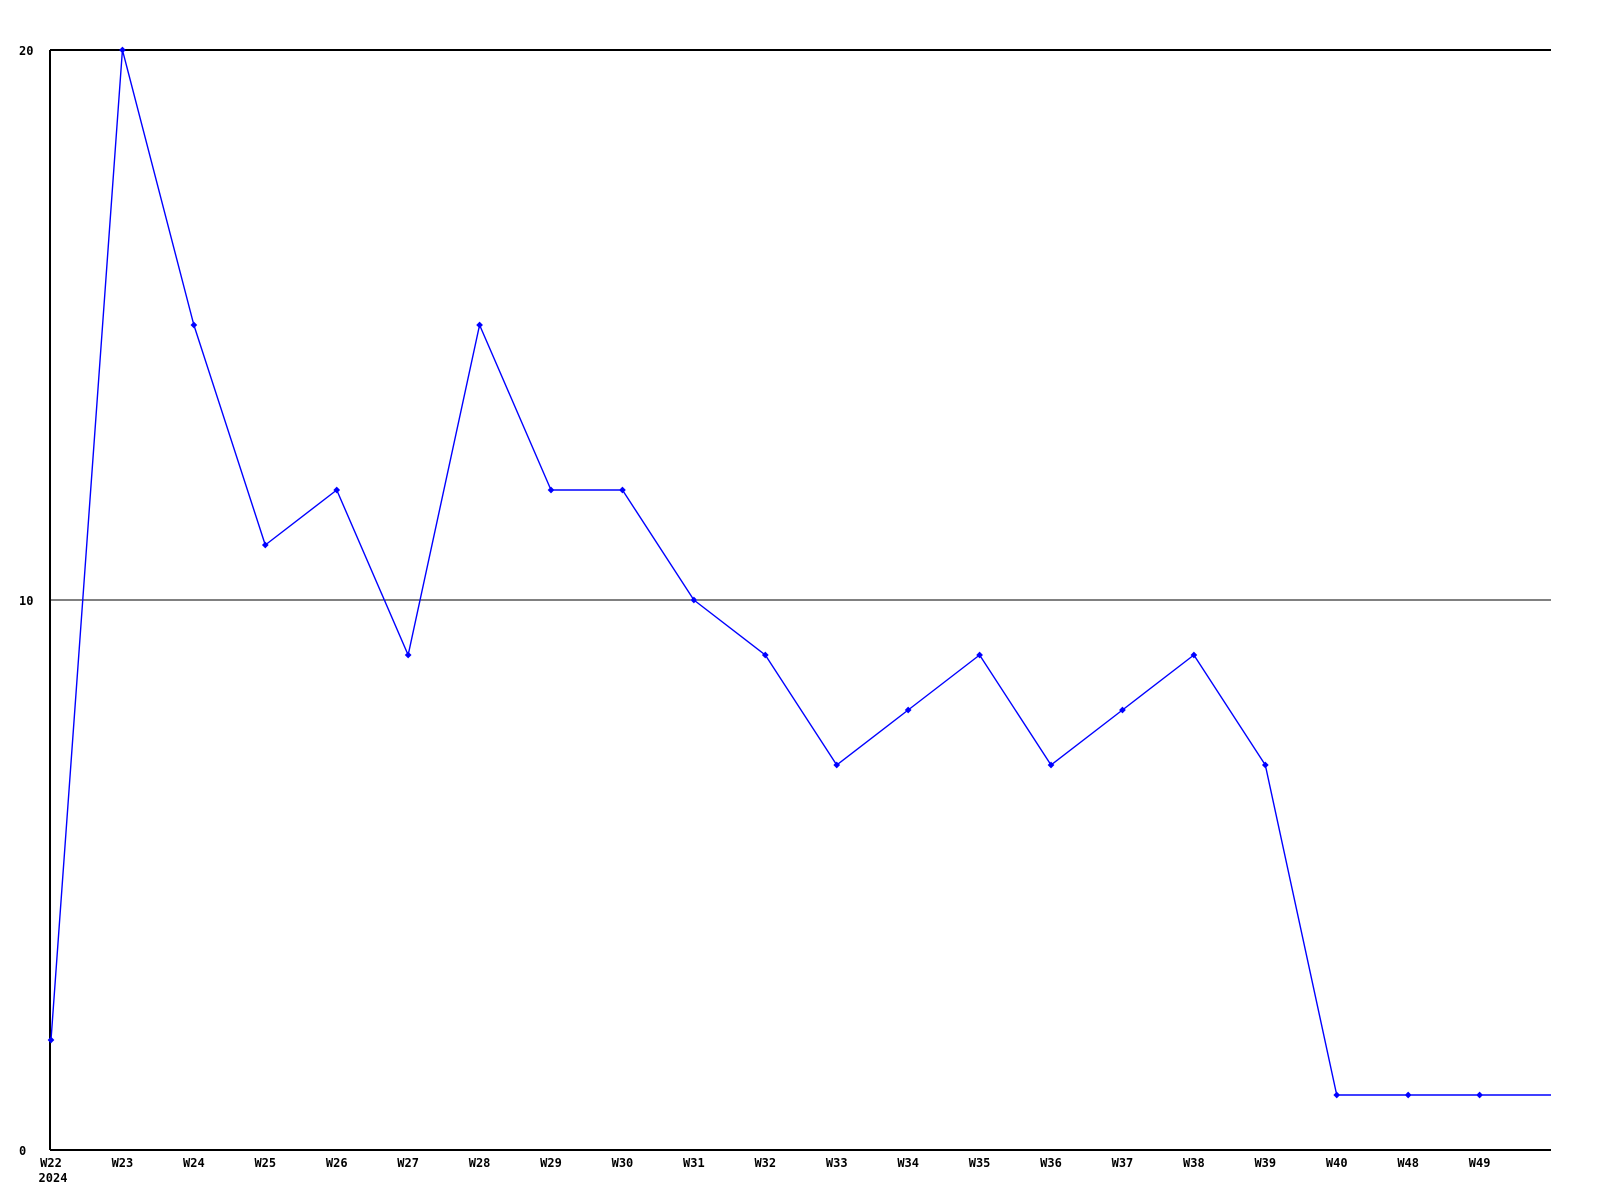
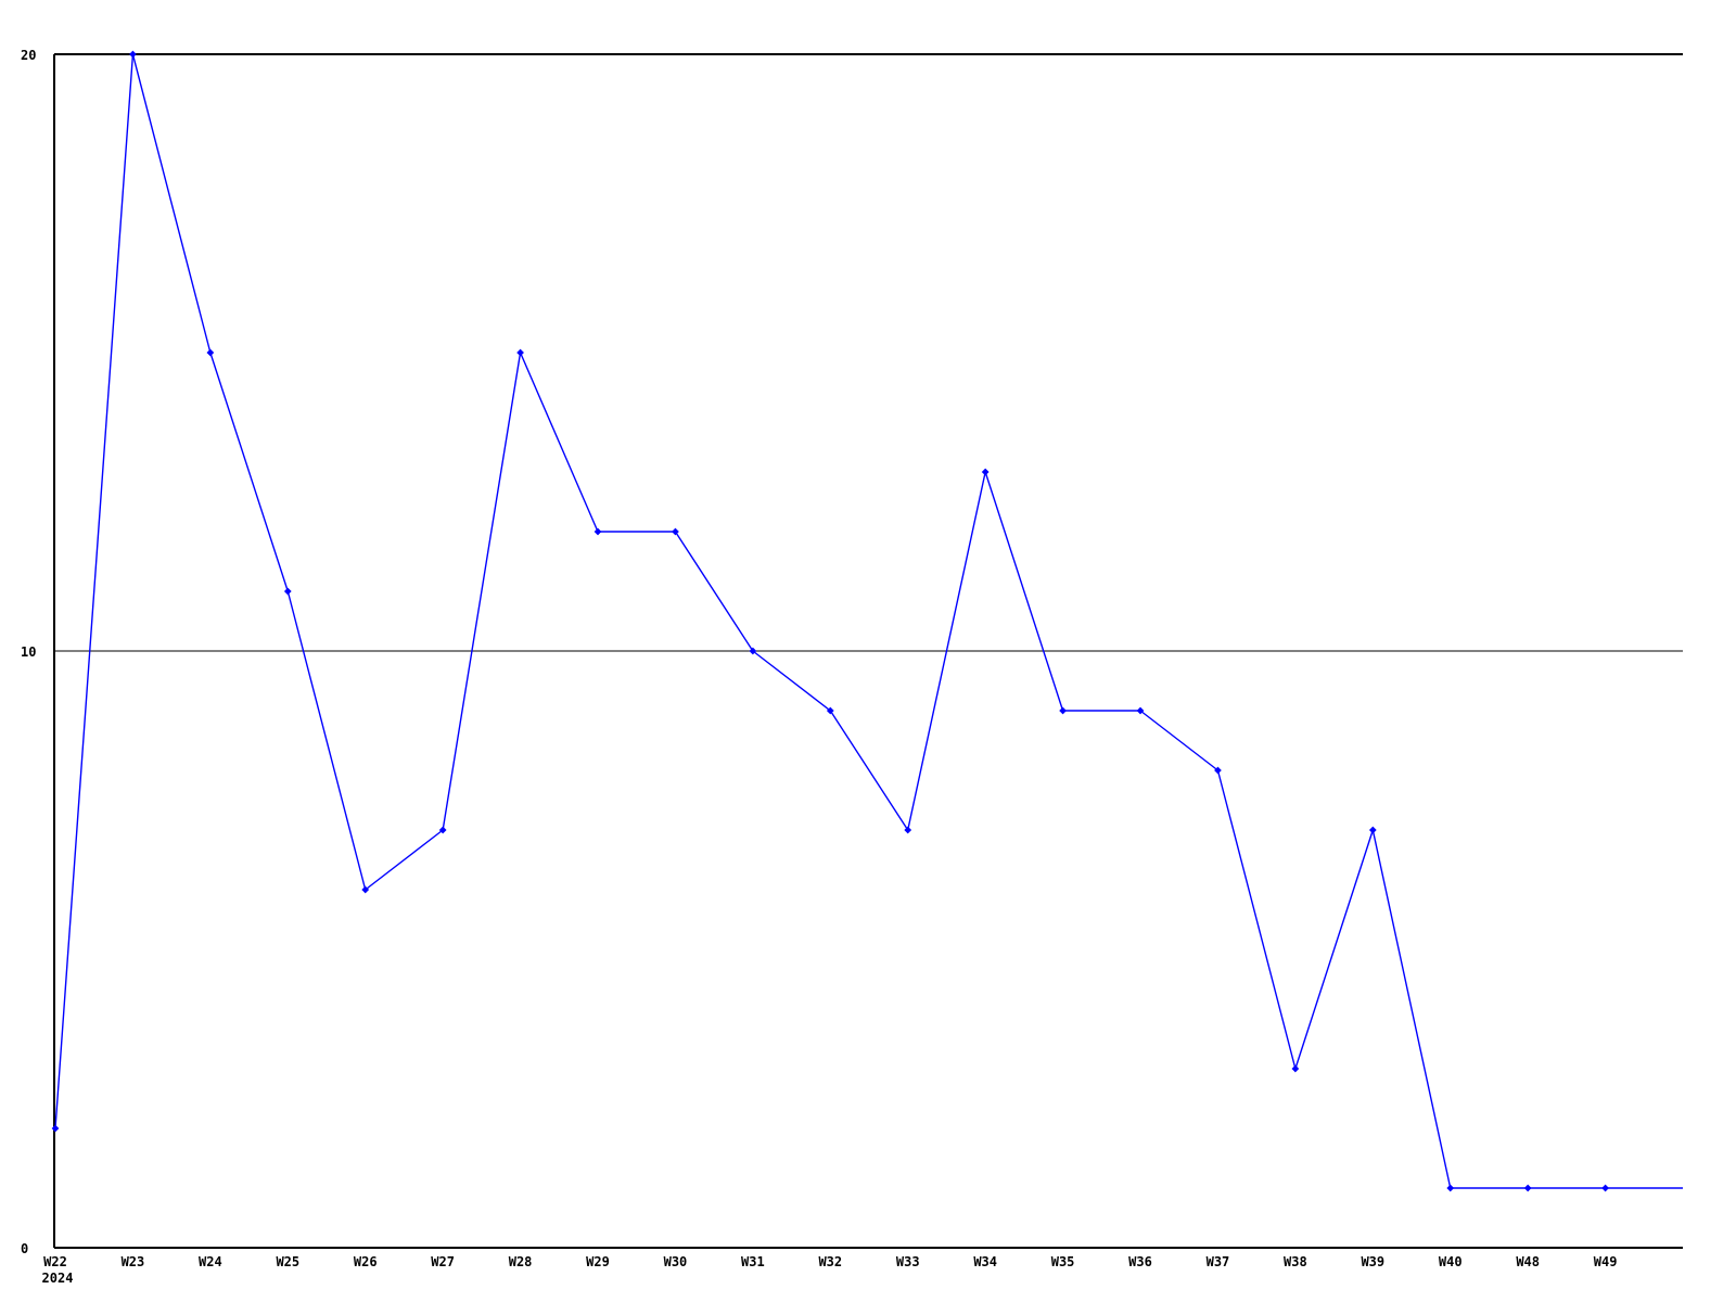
W26: 12 -> 6
W27: 9 -> 7
W34: 8 -> 13
W36: 7 -> 9
W38: 9 -> 3
